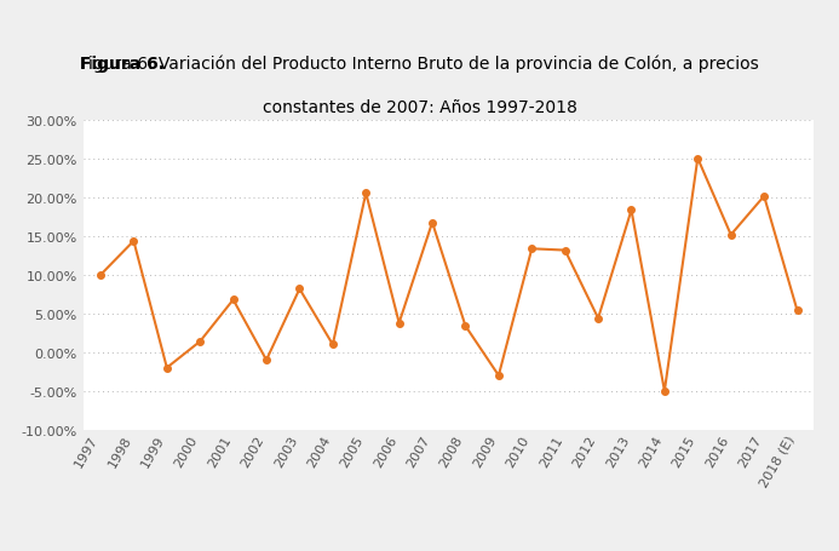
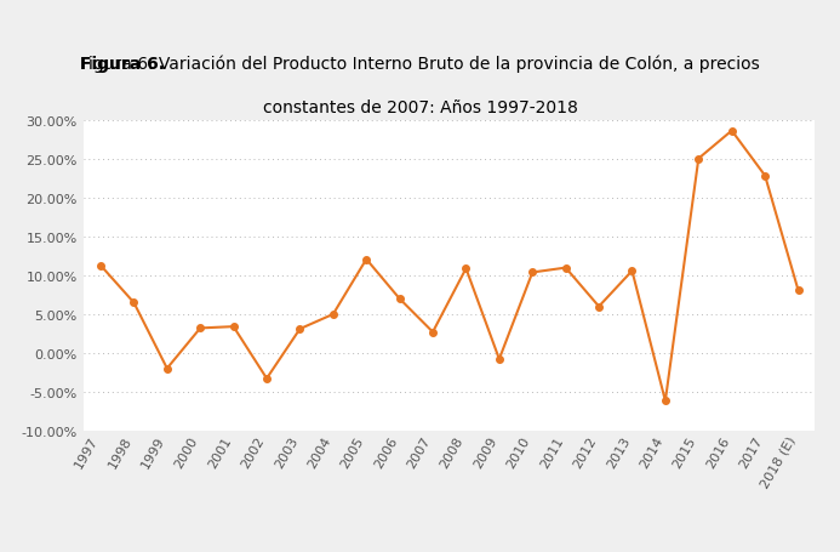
1997: 10.0% -> 11.3%
1998: 14.4% -> 6.5%
2000: 1.4% -> 3.2%
2001: 6.8% -> 3.4%
2002: -1.0% -> -3.3%
2003: 8.2% -> 3.1%
2004: 1.0% -> 5.0%
2005: 20.6% -> 12.1%
2006: 3.8% -> 7.0%
2007: 16.8% -> 2.7%
2008: 3.4% -> 10.9%
2009: -3.0% -> -0.8%
2010: 13.4% -> 10.4%
2011: 13.2% -> 11.0%
2012: 4.4% -> 6.0%
2013: 18.4% -> 10.6%
2014: -5.0% -> -6.2%
2016: 15.2% -> 28.7%
2017: 20.2% -> 22.9%
2018 (E): 5.4% -> 8.1%
